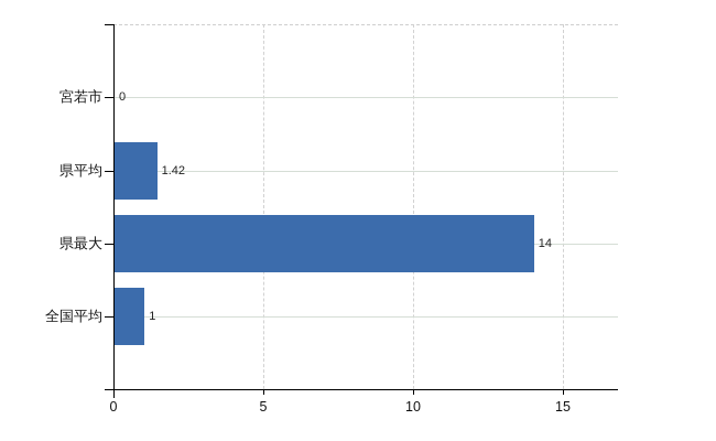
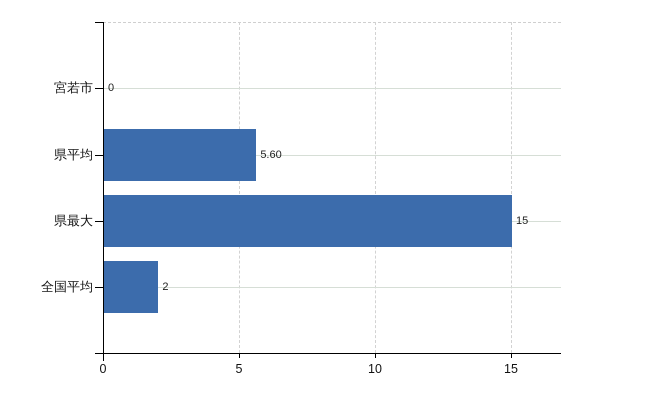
県平均: 1.42 -> 5.60
県最大: 14 -> 15
全国平均: 1 -> 2
